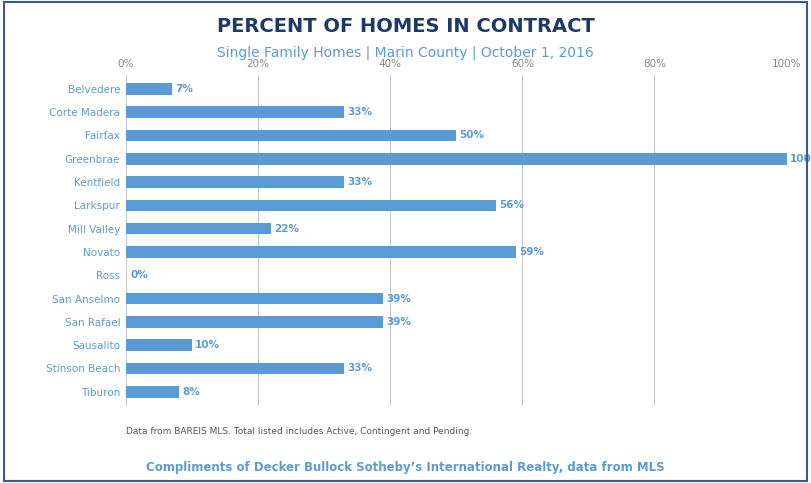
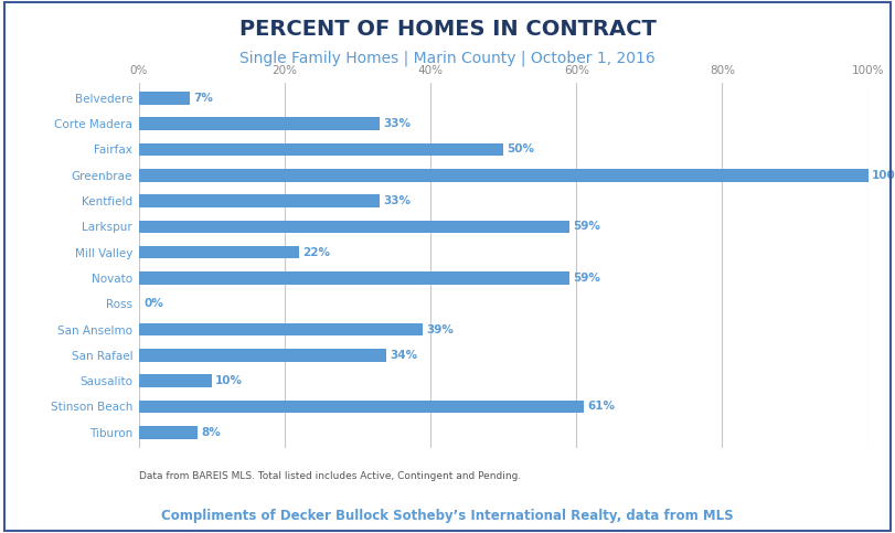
Larkspur: 56% -> 59%
San Rafael: 39% -> 34%
Stinson Beach: 33% -> 61%
